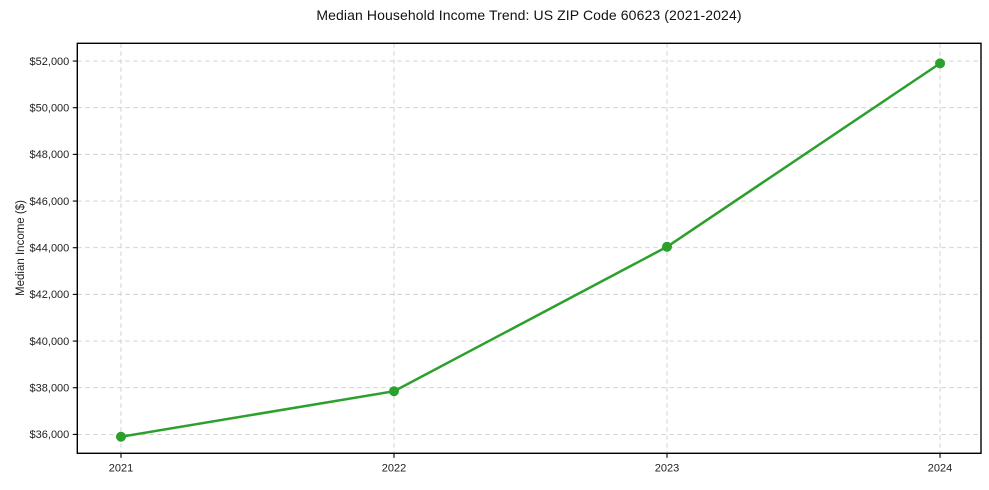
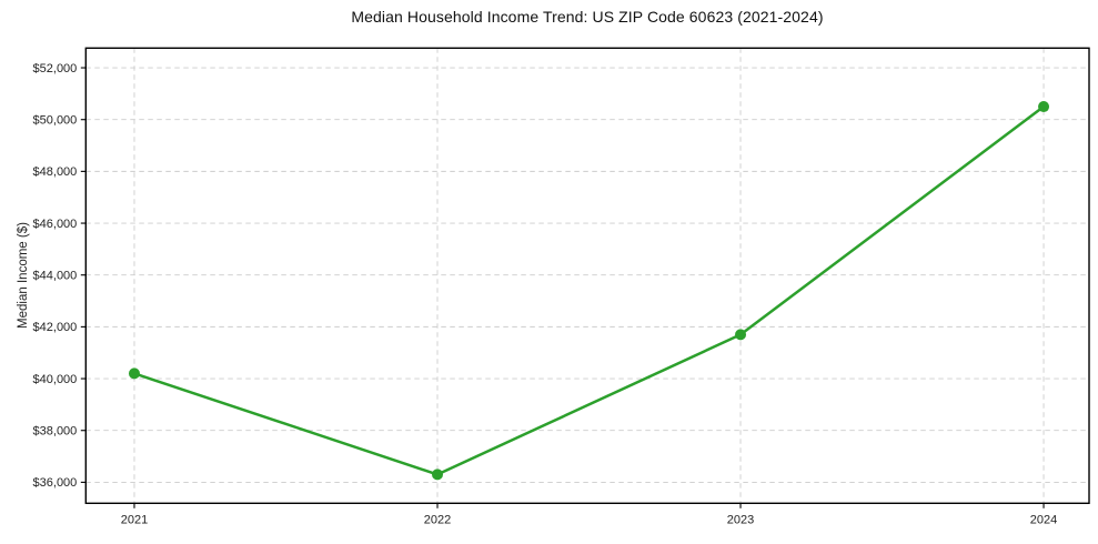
2021: $35900 -> $40200
2022: $37800 -> $36300
2023: $44000 -> $41700
2024: $51900 -> $50500
